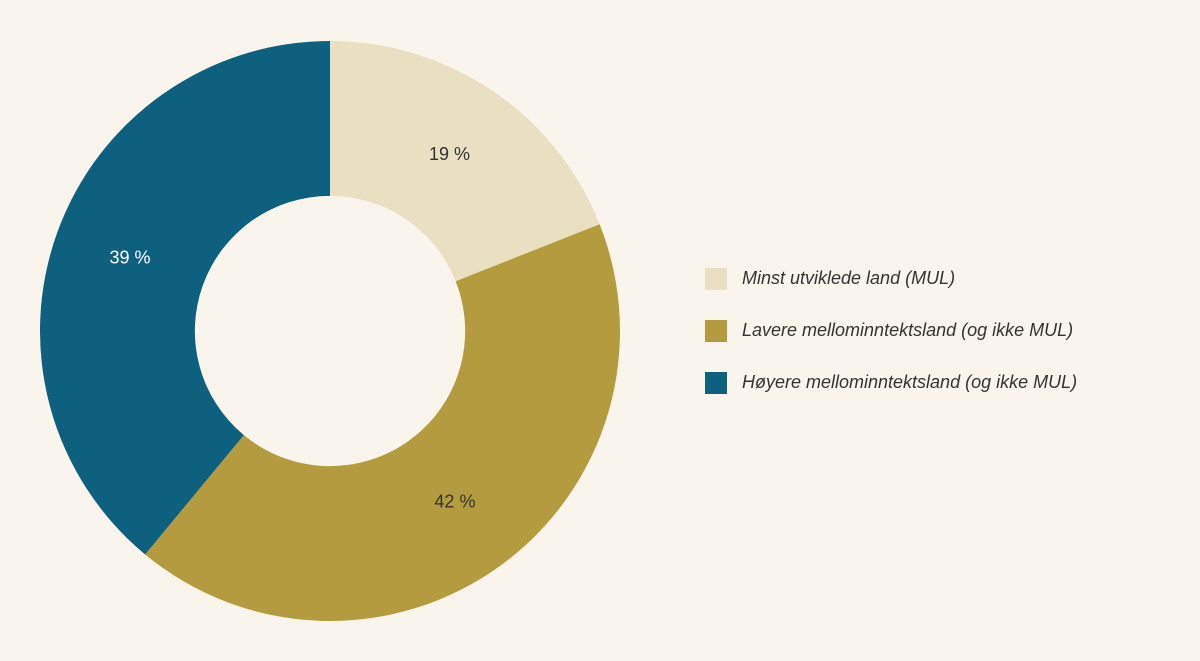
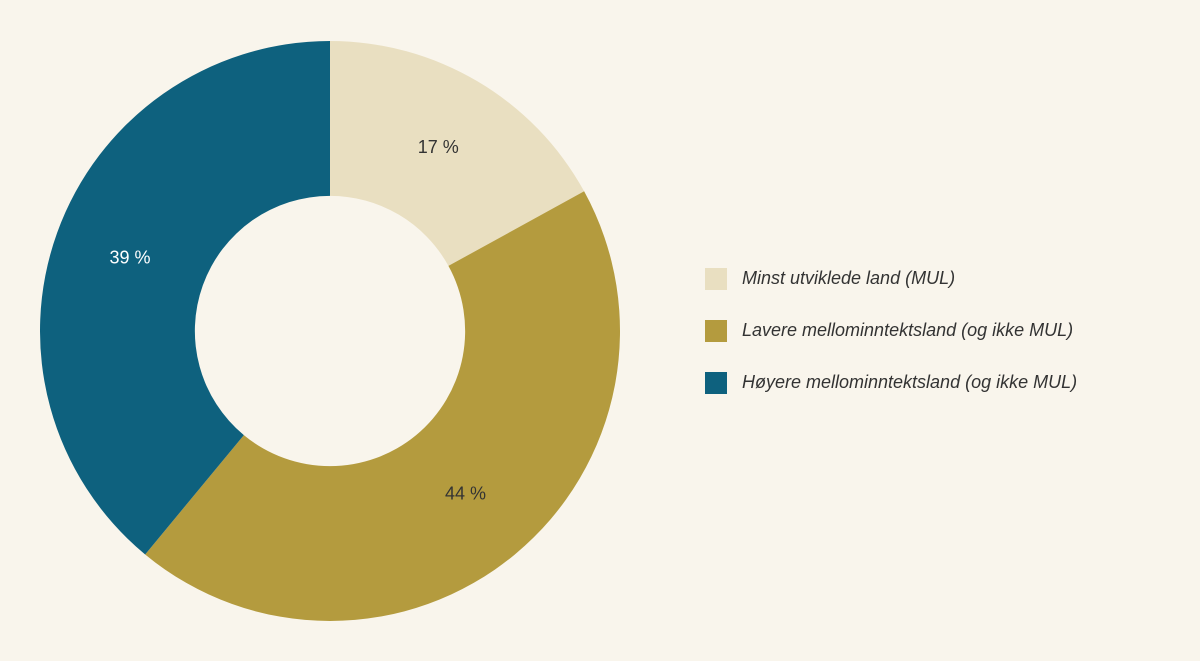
Minst utviklede land (MUL): 19 -> 17
Lavere mellominntektsland (og ikke MUL): 42 -> 44
